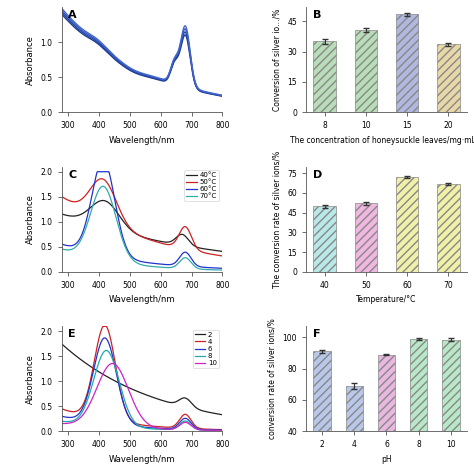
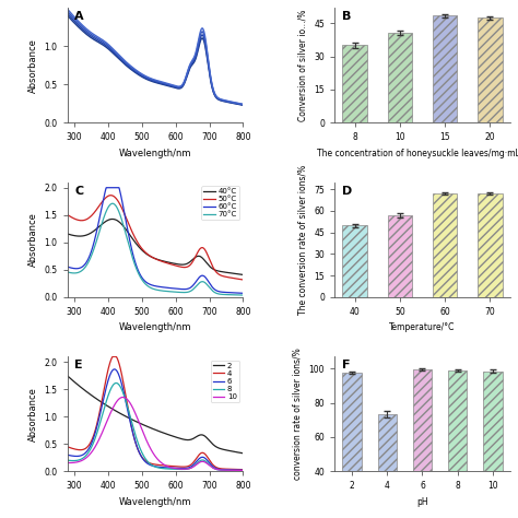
20: 33.5 -> 47.5
50: 52 -> 57
70: 67 -> 72
2: 91 -> 98
4: 69 -> 74
6: 89 -> 100
